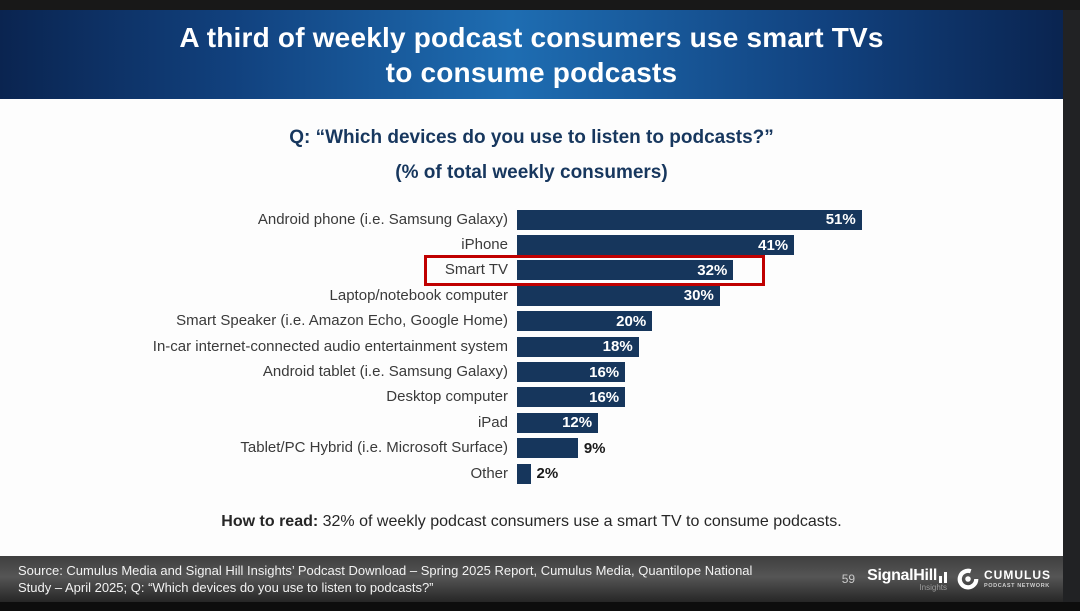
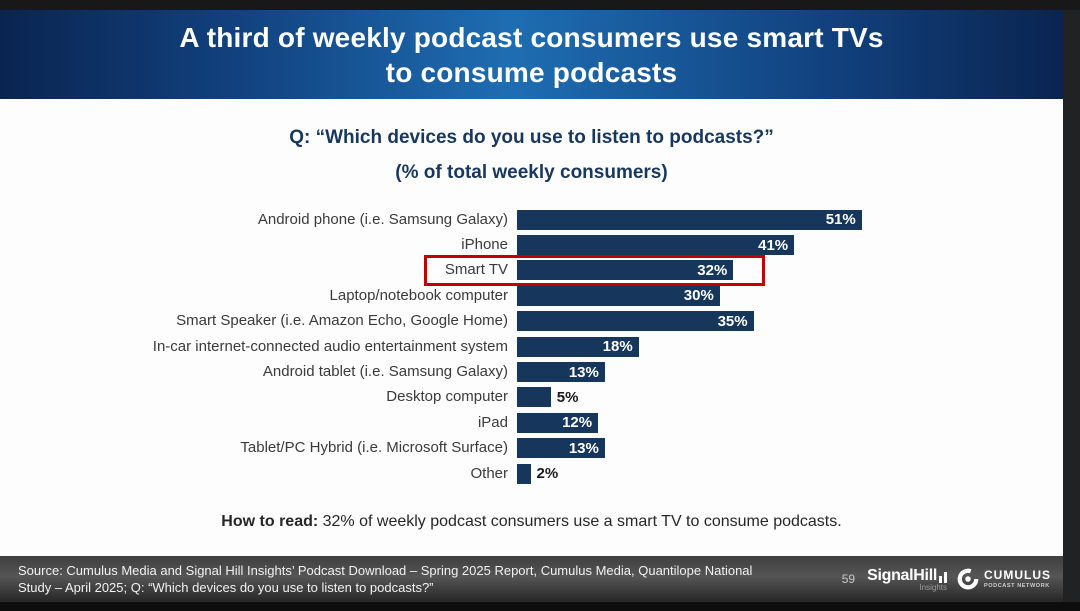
Smart Speaker (i.e. Amazon Echo, Google Home): 20% -> 35%
Android tablet (i.e. Samsung Galaxy): 16% -> 13%
Desktop computer: 16% -> 5%
Tablet/PC Hybrid (i.e. Microsoft Surface): 9% -> 13%
